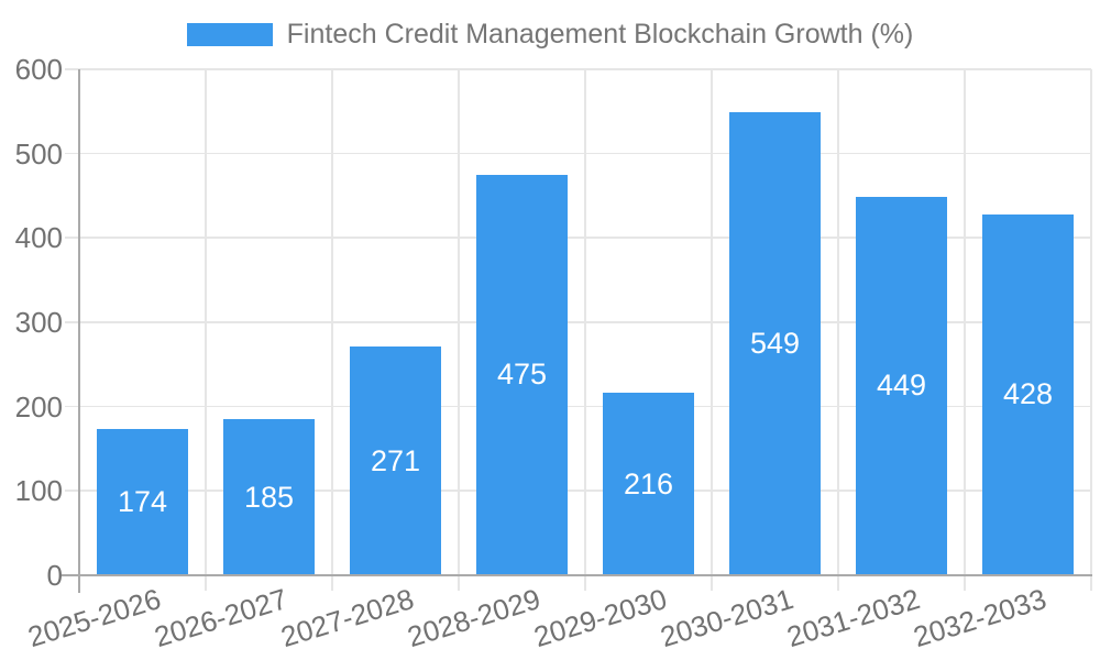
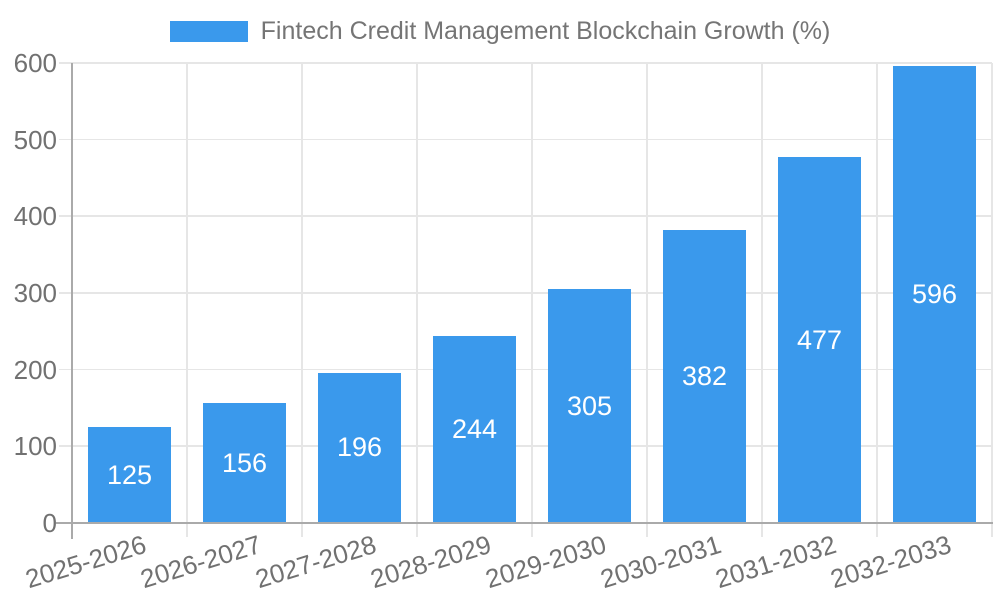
2025-2026: 174 -> 125
2026-2027: 185 -> 156
2027-2028: 271 -> 196
2028-2029: 475 -> 244
2029-2030: 216 -> 305
2030-2031: 549 -> 382
2031-2032: 449 -> 477
2032-2033: 428 -> 596
